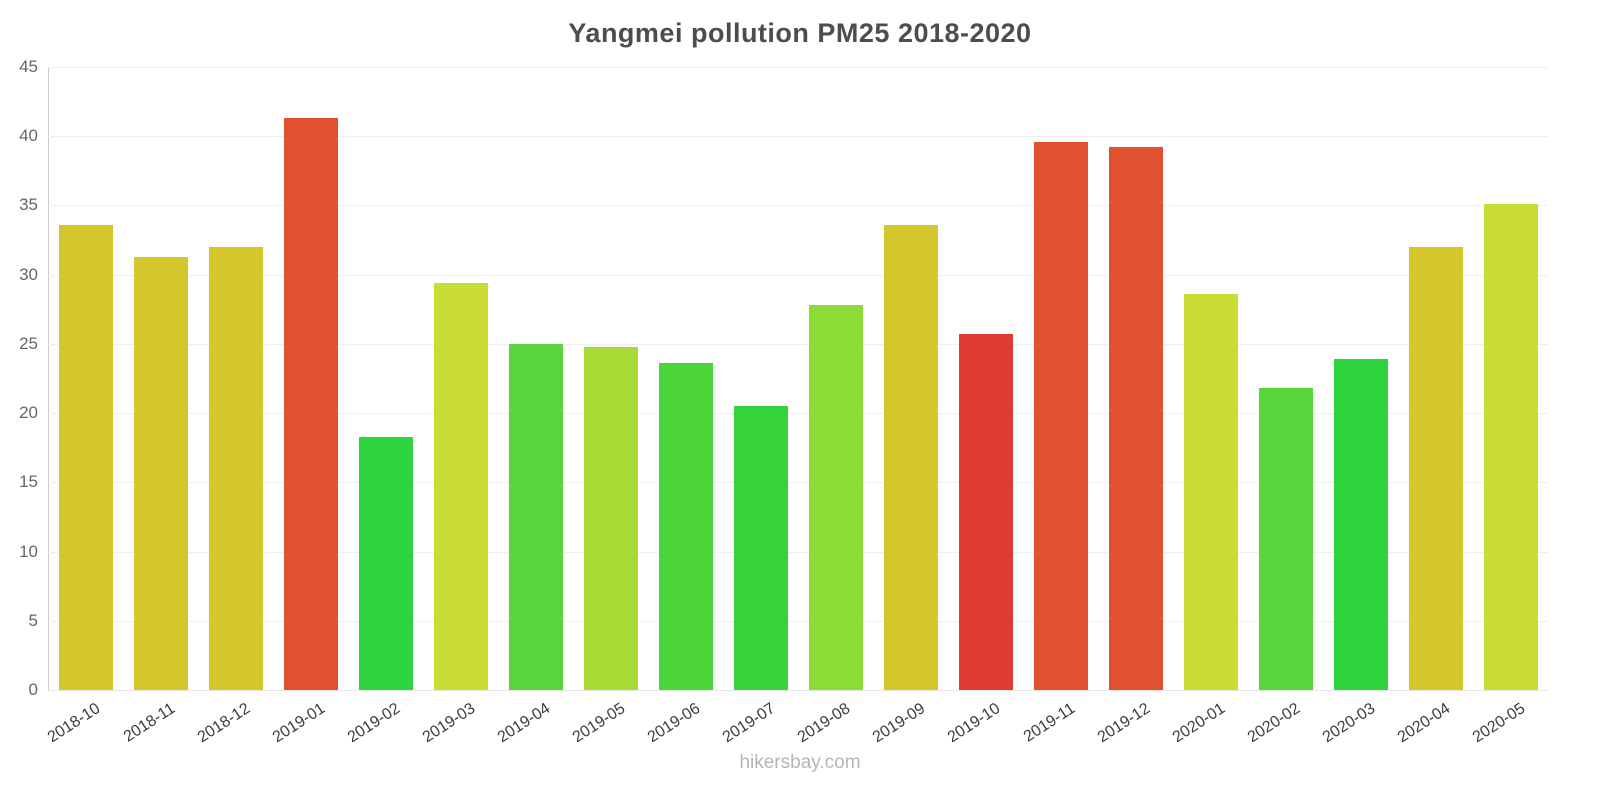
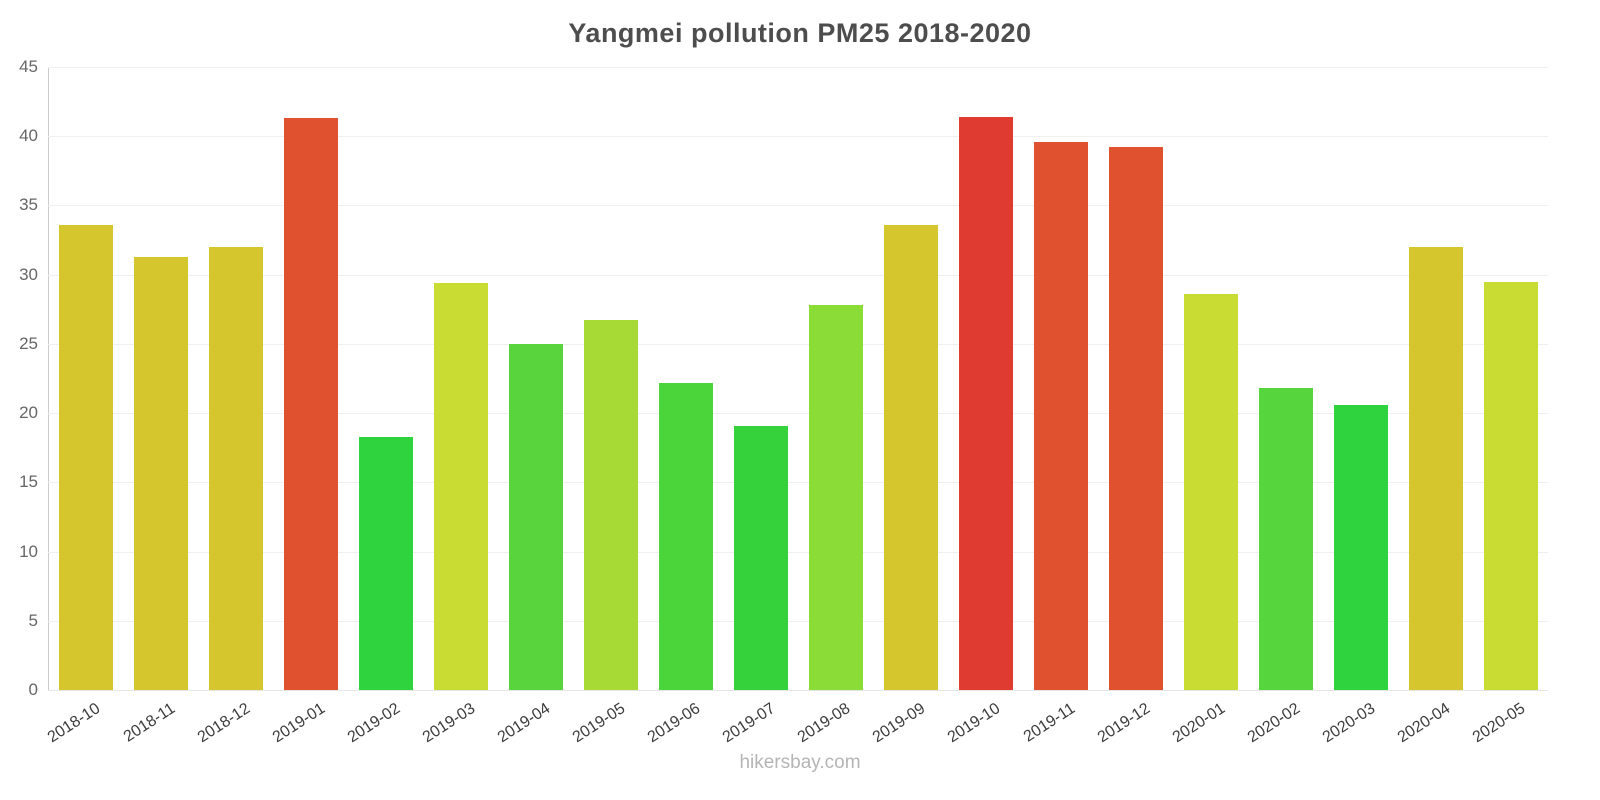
2019-05: 24.8 -> 26.7
2019-06: 23.6 -> 22.2
2019-07: 20.5 -> 19.1
2019-10: 25.7 -> 41.4
2020-03: 23.9 -> 20.6
2020-05: 35.1 -> 29.5
